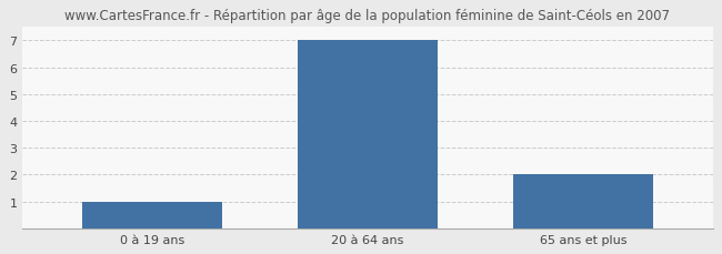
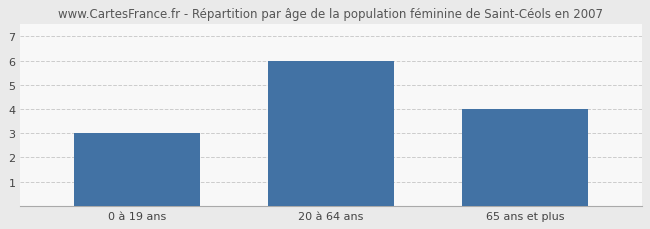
0 à 19 ans: 1 -> 3
20 à 64 ans: 7 -> 6
65 ans et plus: 2 -> 4
